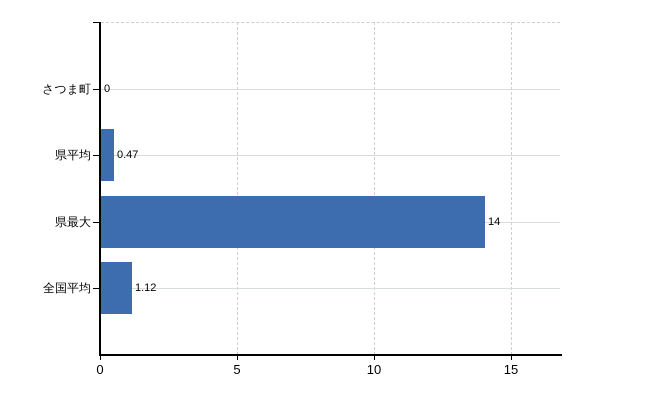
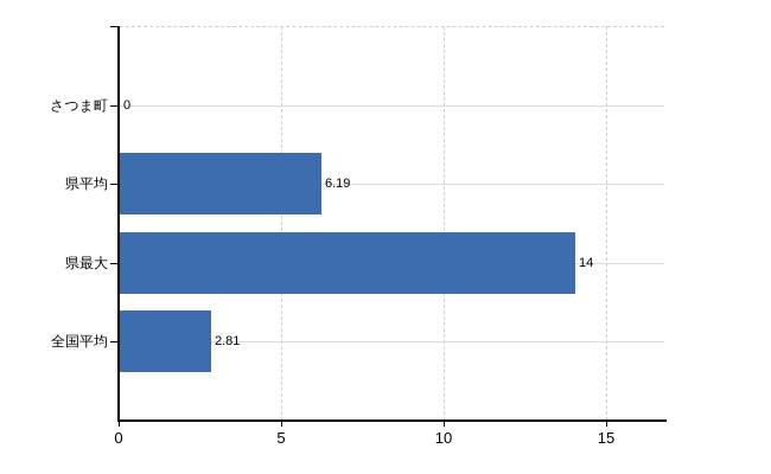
県平均: 0.47 -> 6.19
全国平均: 1.12 -> 2.81
